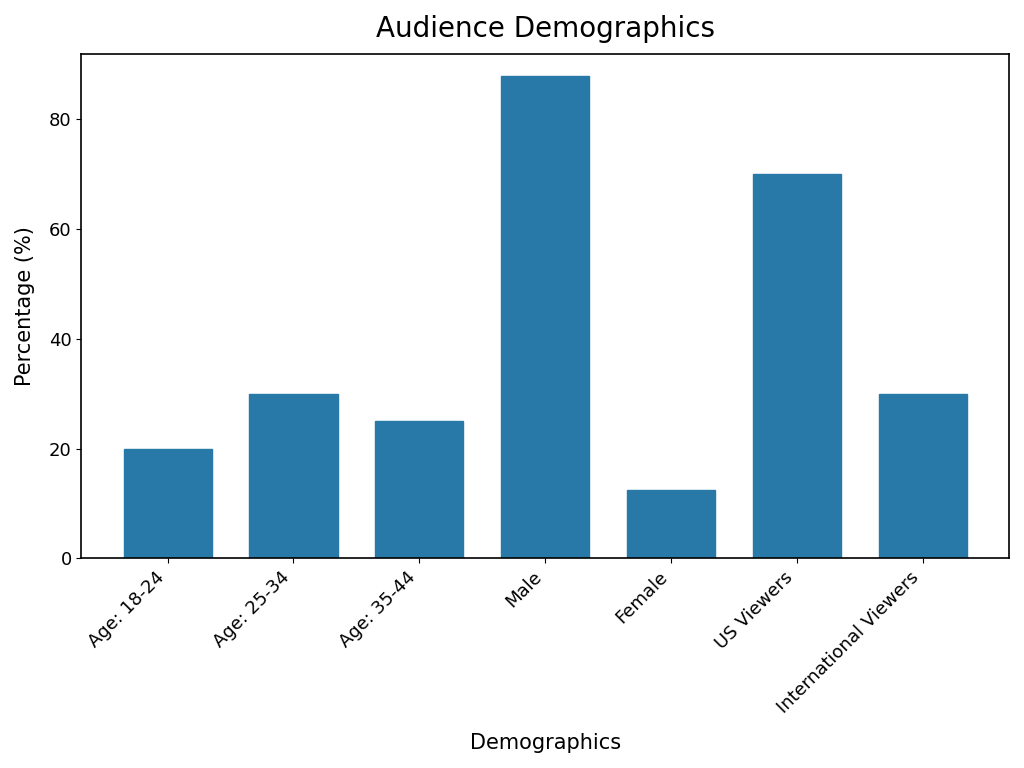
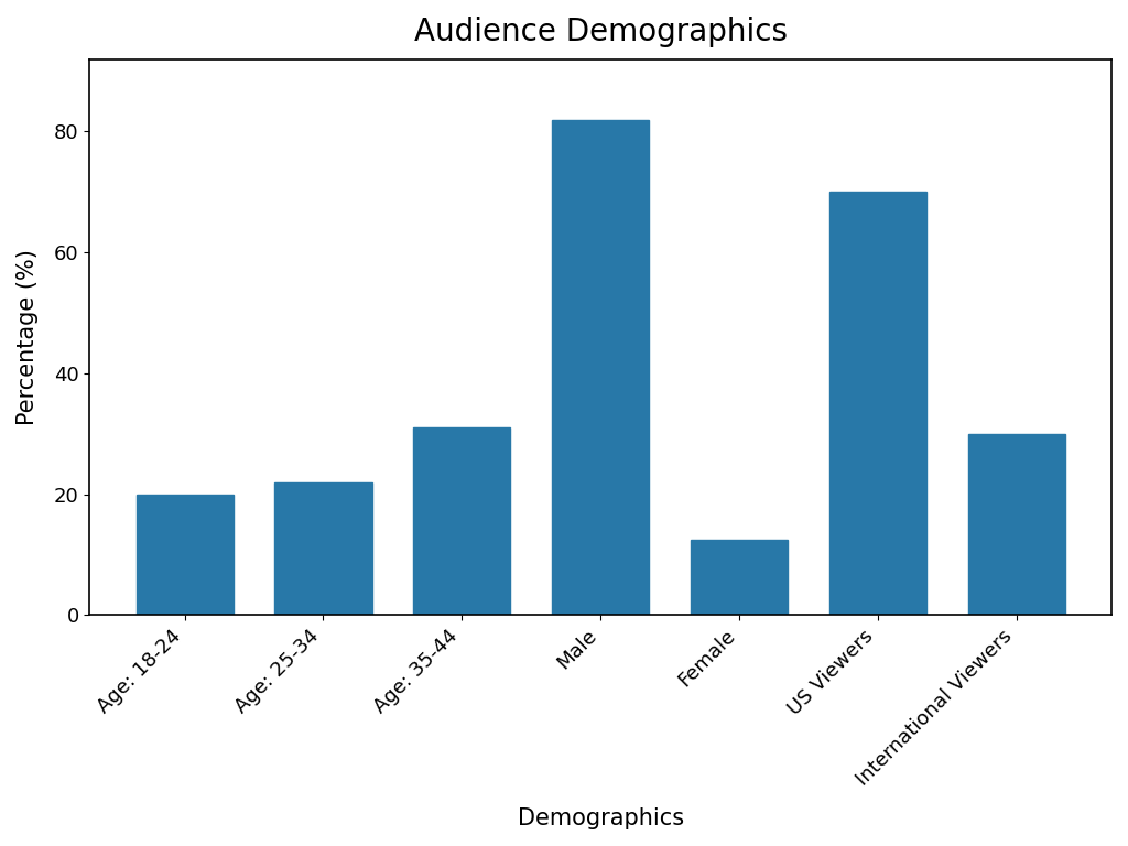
Age: 25-34: 30.0 -> 22.0
Age: 35-44: 25.0 -> 31.0
Male: 88.0 -> 82.0
